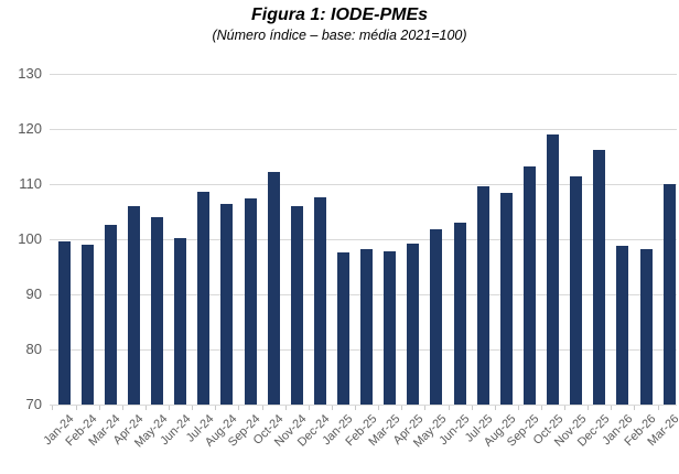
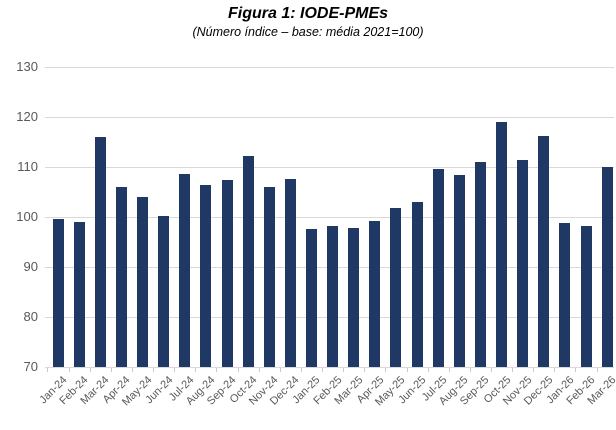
Mar-24: 103 -> 116
Sep-25: 113 -> 111
